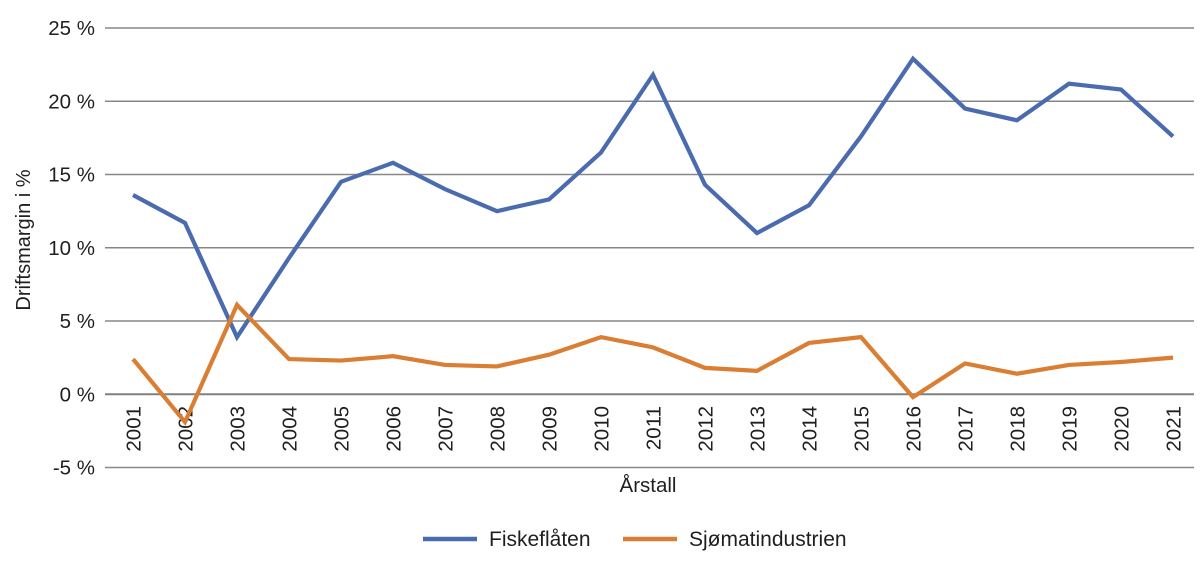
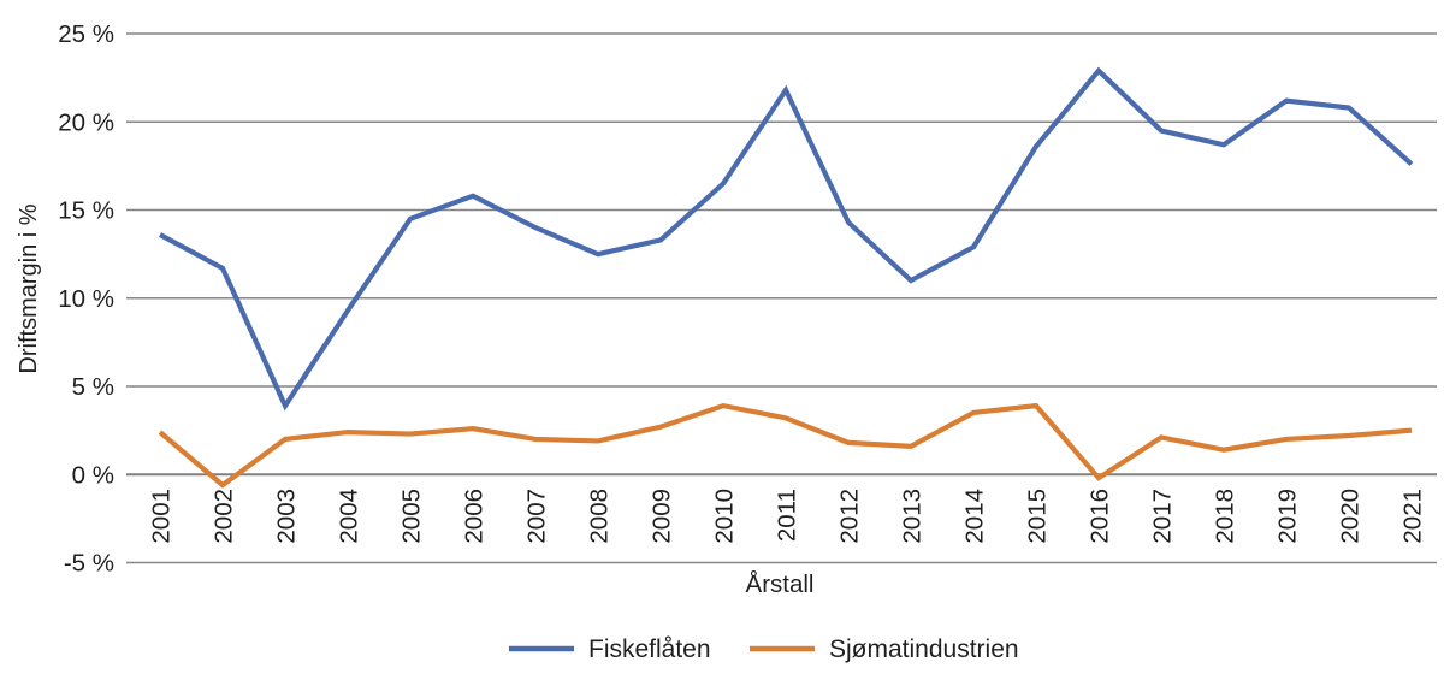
Sjømatindustrien/2002: -1.9% -> -0.6%
Sjømatindustrien/2003: 6.1% -> 2.0%
Fiskeflåten/2015: 17.6% -> 18.6%
